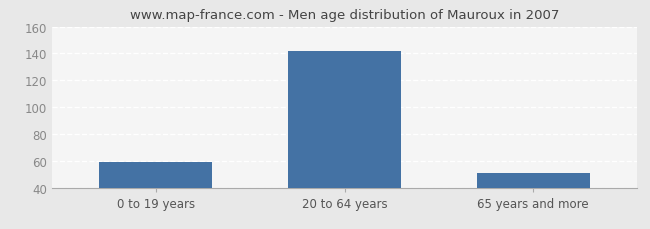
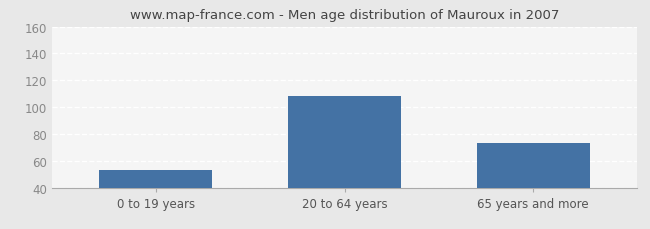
0 to 19 years: 59 -> 53
20 to 64 years: 142 -> 108
65 years and more: 51 -> 73
